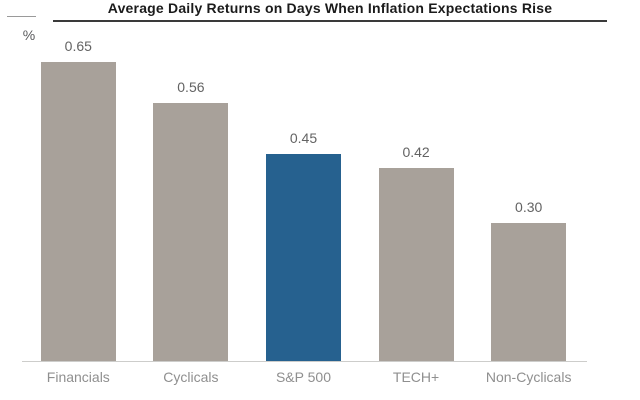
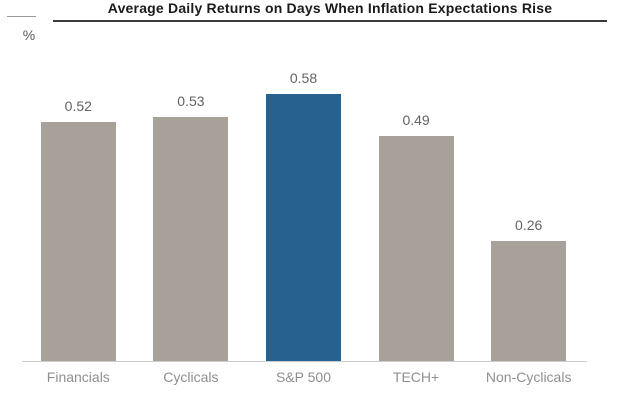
Financials: 0.65 -> 0.52
Cyclicals: 0.56 -> 0.53
S&P 500: 0.45 -> 0.58
TECH+: 0.42 -> 0.49
Non-Cyclicals: 0.30 -> 0.26
